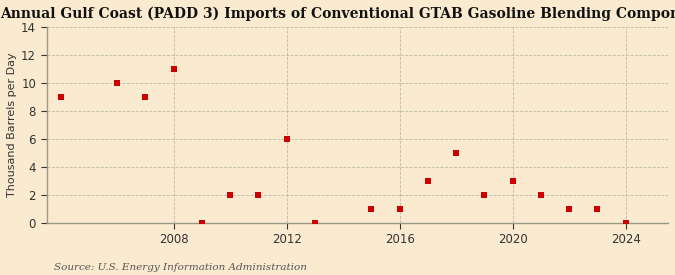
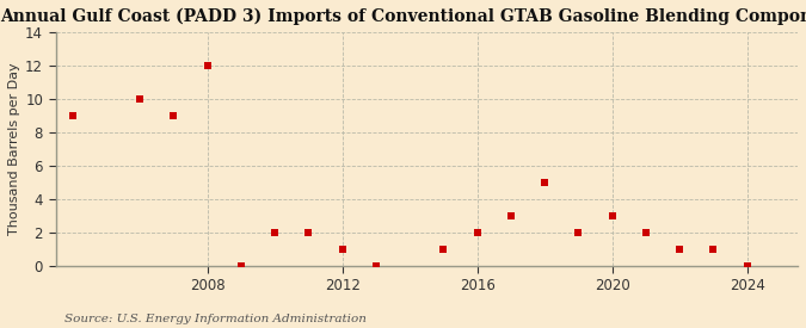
2008: 11 -> 12
2012: 6 -> 1
2016: 1 -> 2
